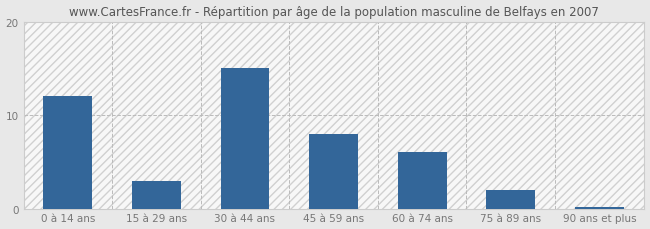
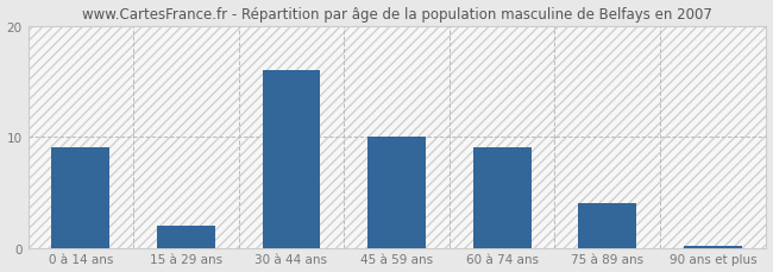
0 à 14 ans: 12.0 -> 9.0
15 à 29 ans: 3.0 -> 2.0
30 à 44 ans: 15.0 -> 16.0
45 à 59 ans: 8.0 -> 10.0
60 à 74 ans: 6.0 -> 9.0
75 à 89 ans: 2.0 -> 4.0
